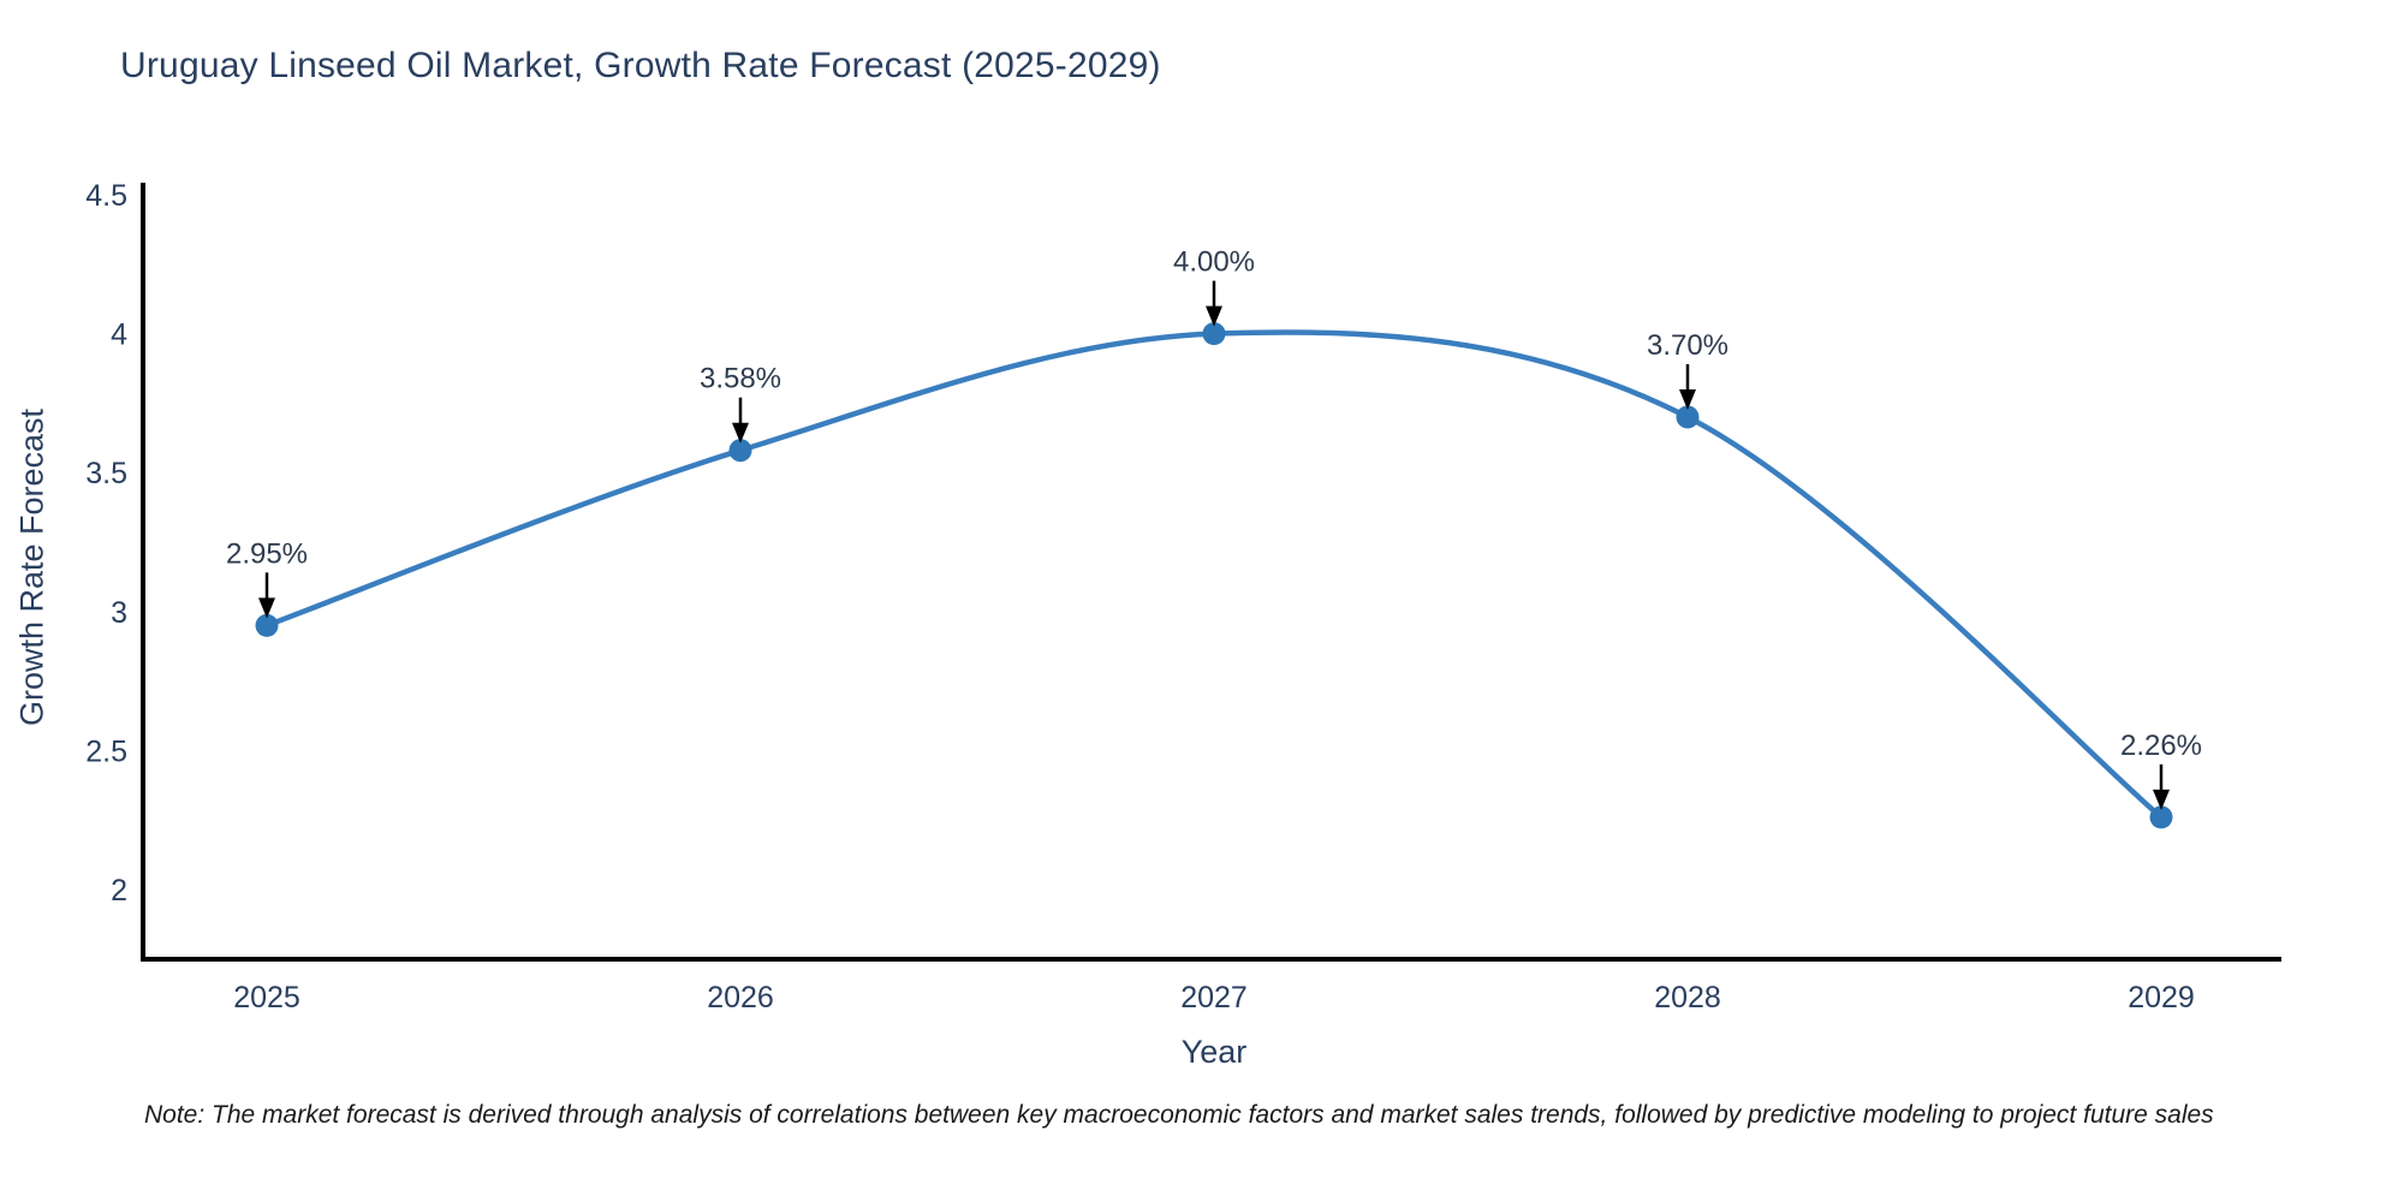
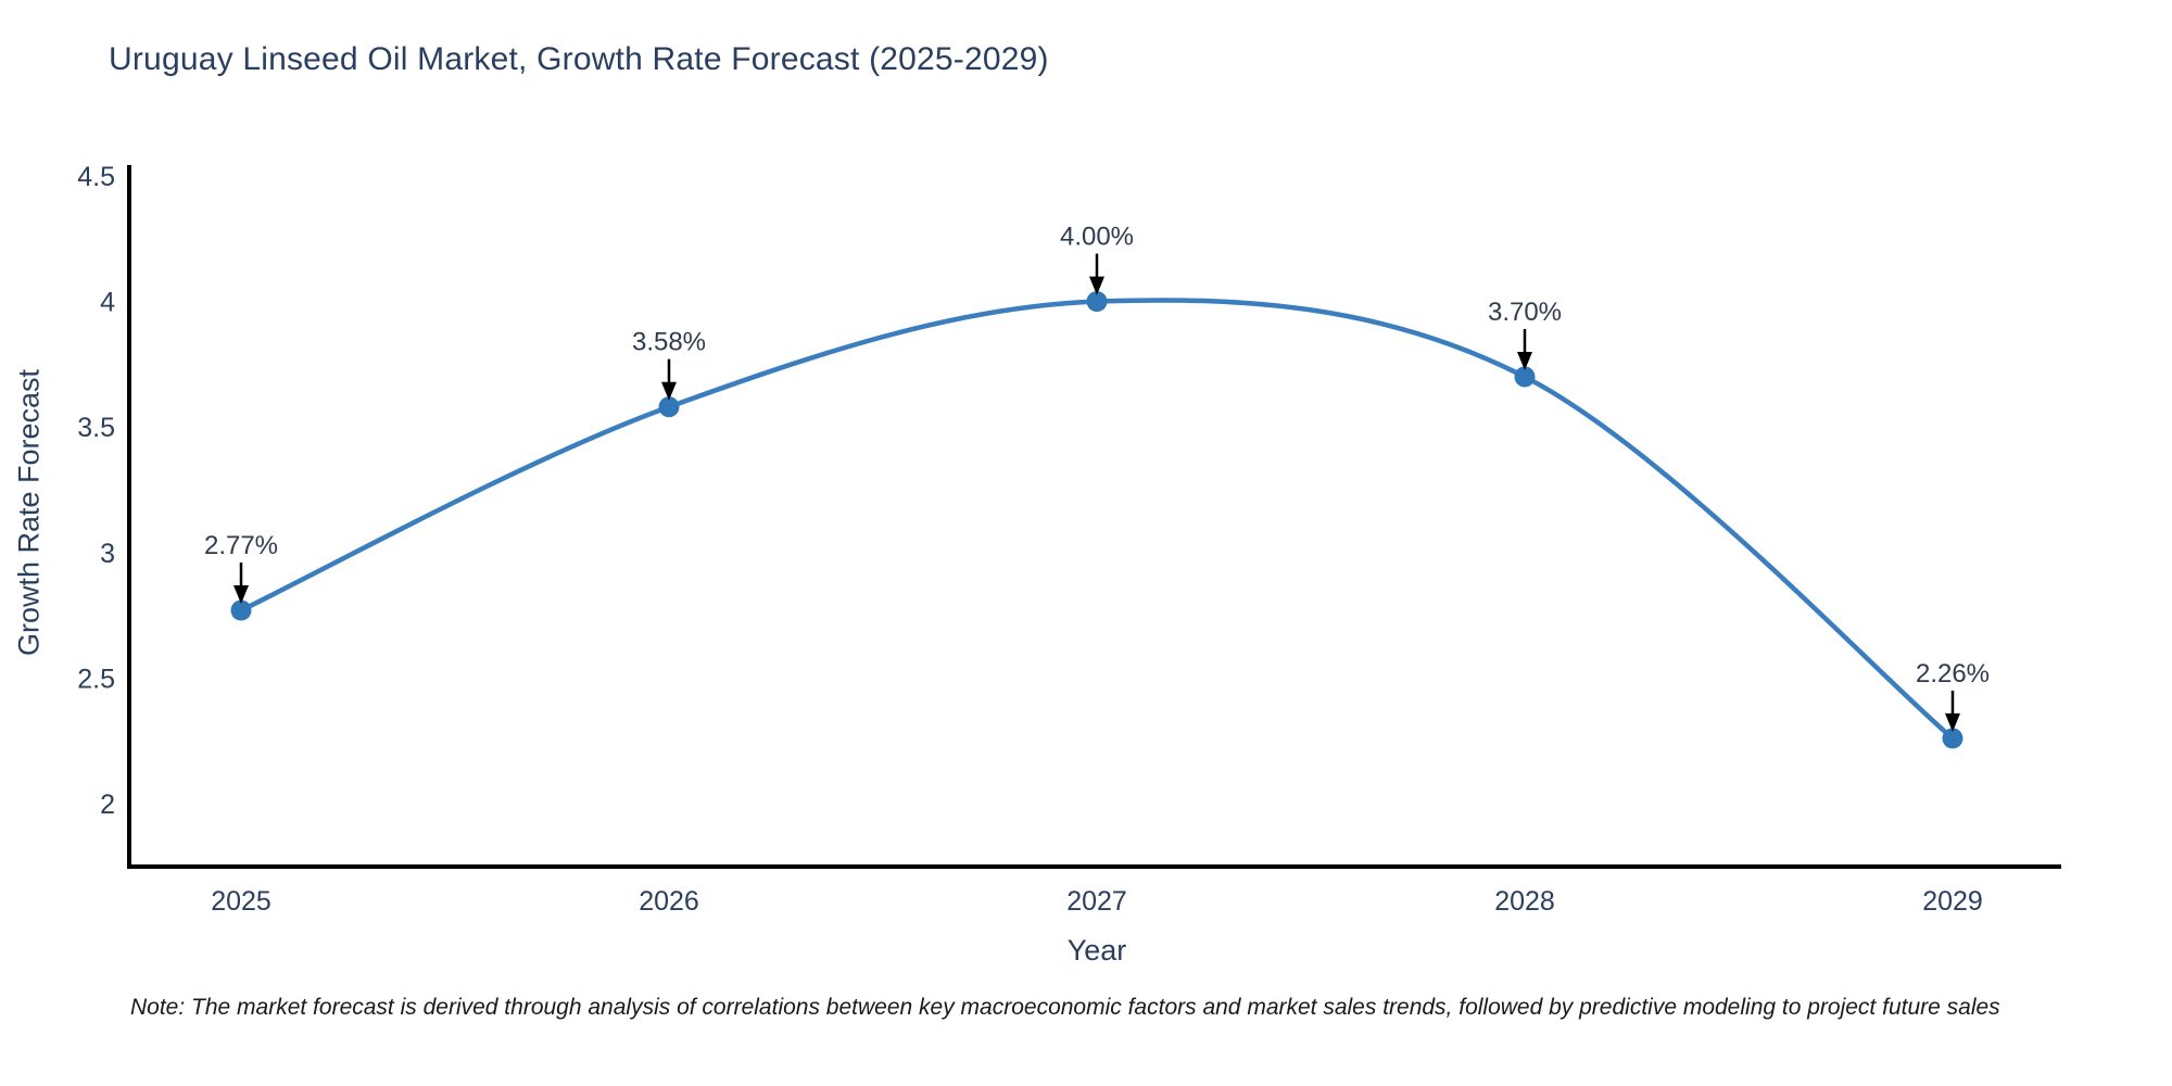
2025: 2.95% -> 2.77%
